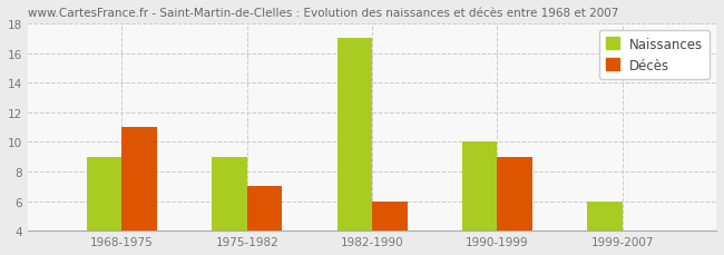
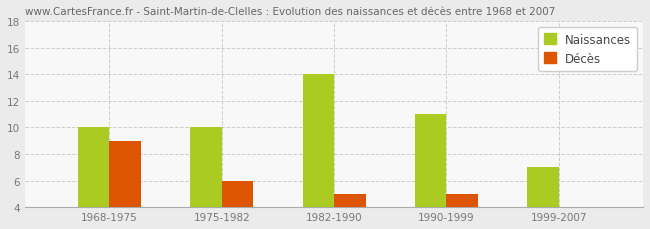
Naissances/1968-1975: 9 -> 10
Décès/1968-1975: 11 -> 9
Naissances/1975-1982: 9 -> 10
Décès/1975-1982: 7 -> 6
Naissances/1982-1990: 17 -> 14
Décès/1982-1990: 6 -> 5
Naissances/1990-1999: 10 -> 11
Décès/1990-1999: 9 -> 5
Naissances/1999-2007: 6 -> 7
